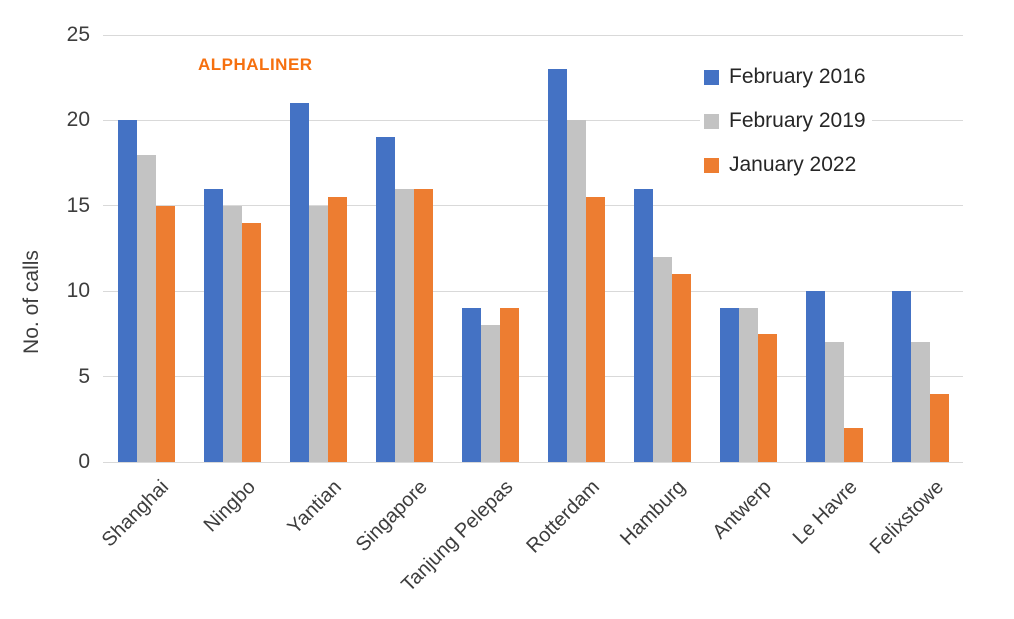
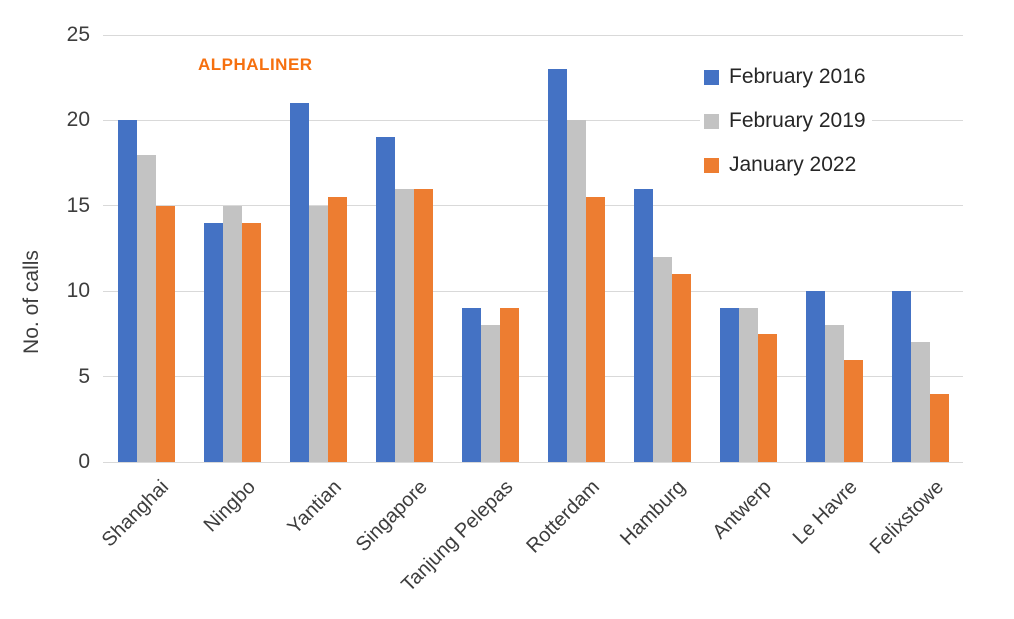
February 2016/Ningbo: 16 -> 14
February 2019/Le Havre: 7 -> 8
January 2022/Le Havre: 2.0 -> 6.0
